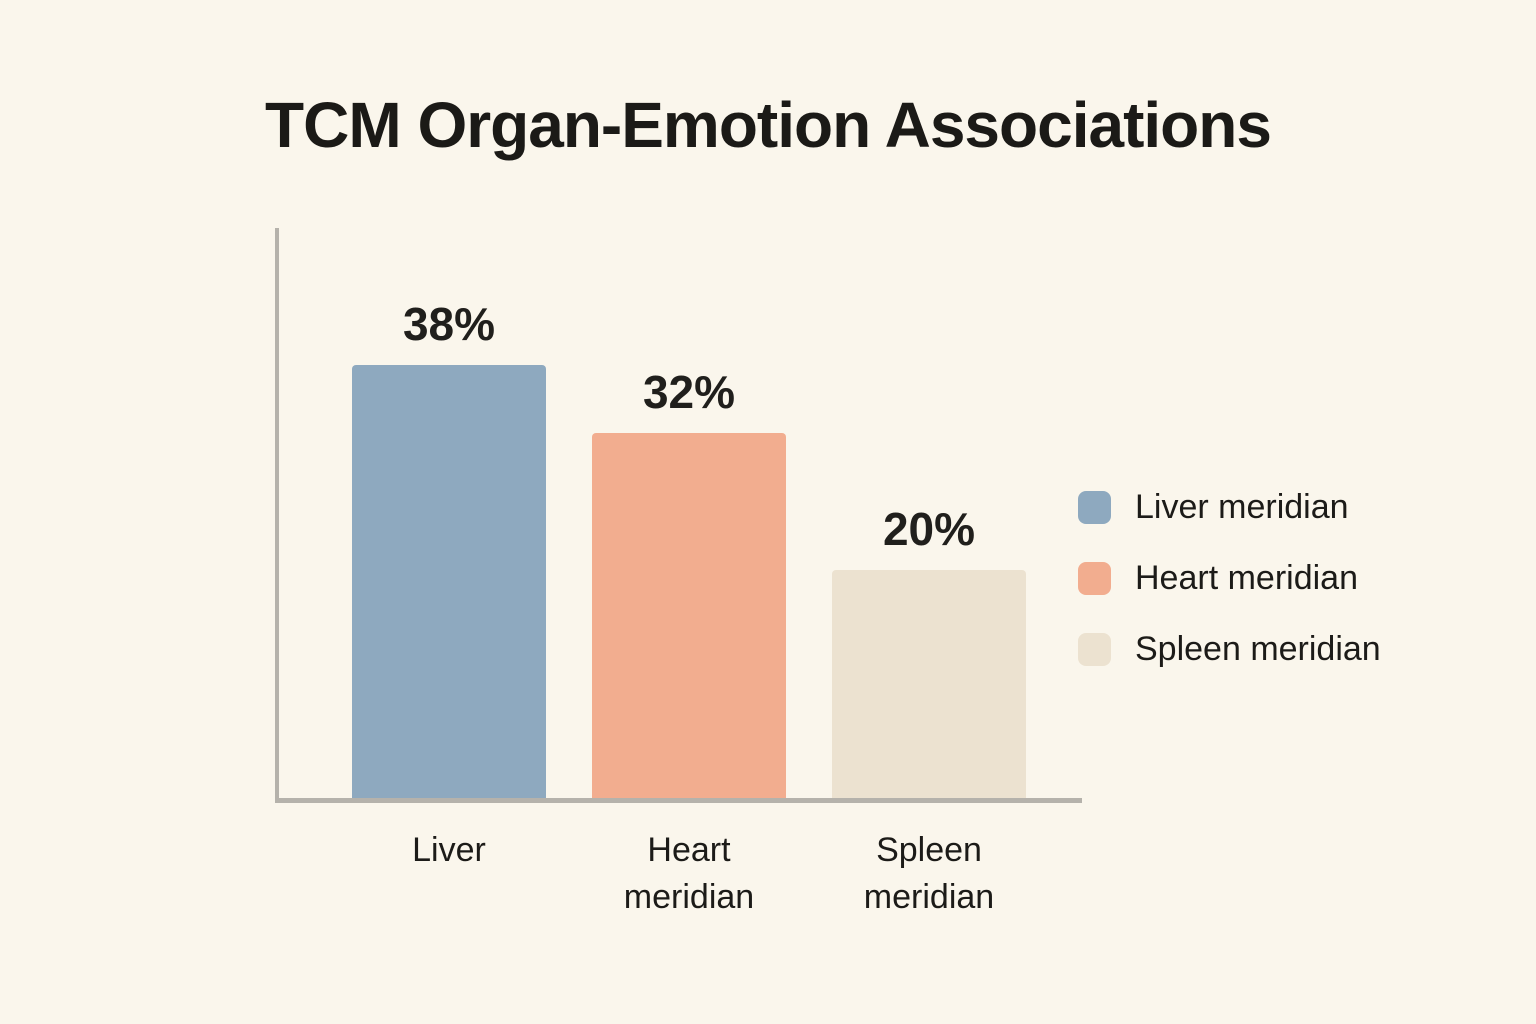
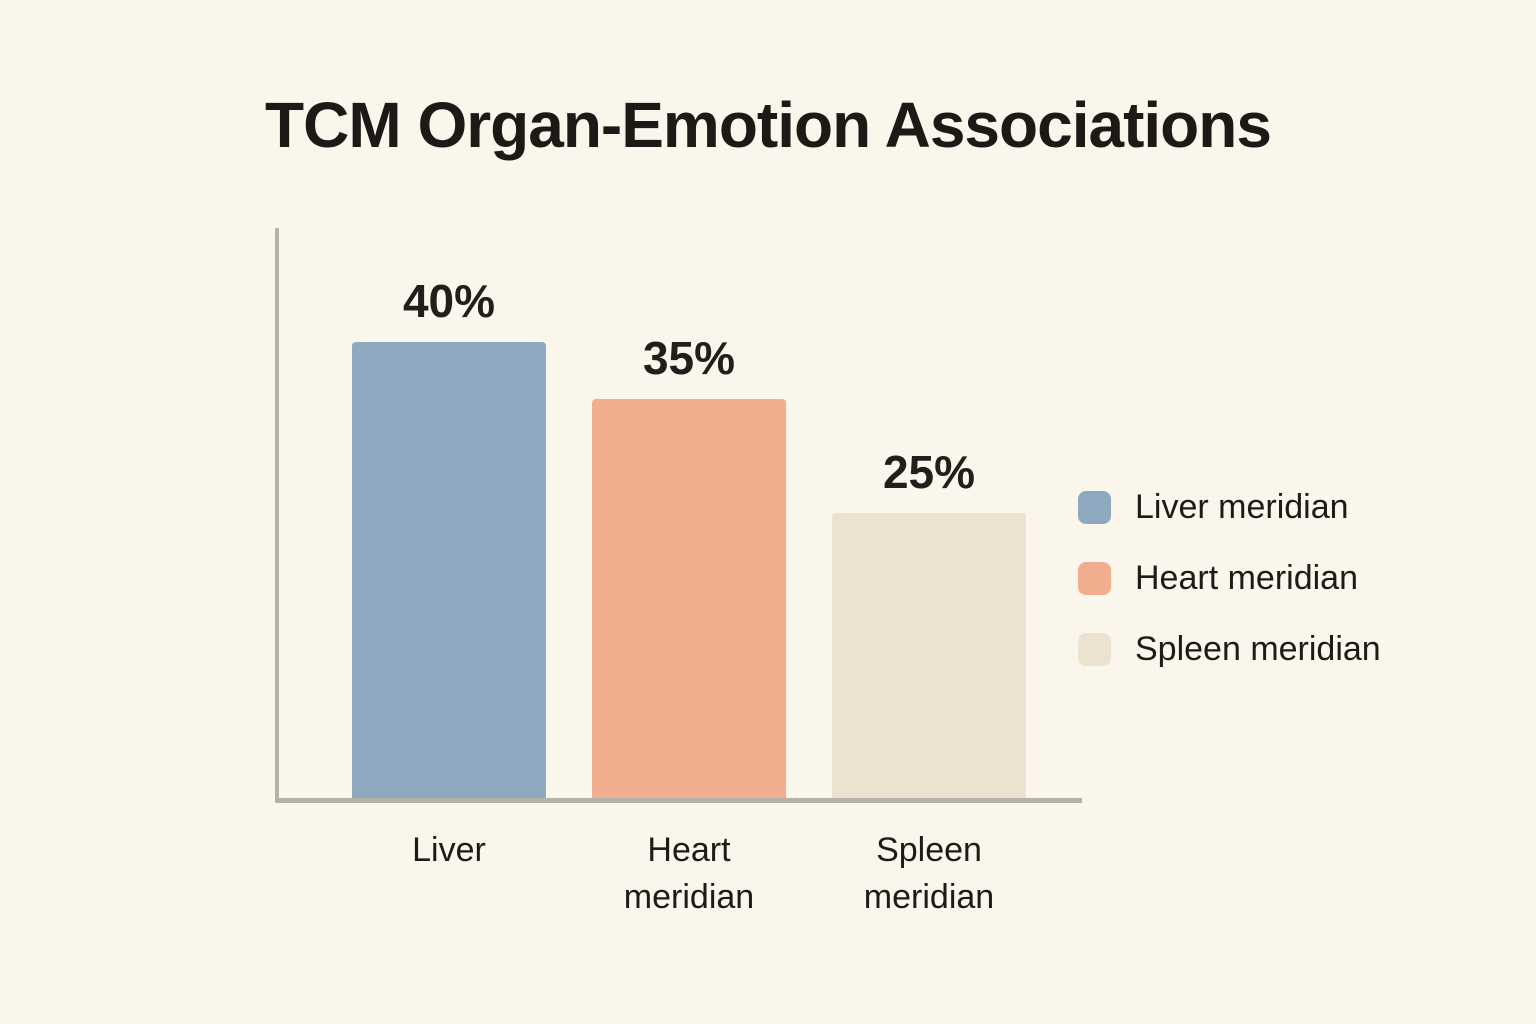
Liver: 38% -> 40%
Heart meridian: 32% -> 35%
Spleen meridian: 20% -> 25%
